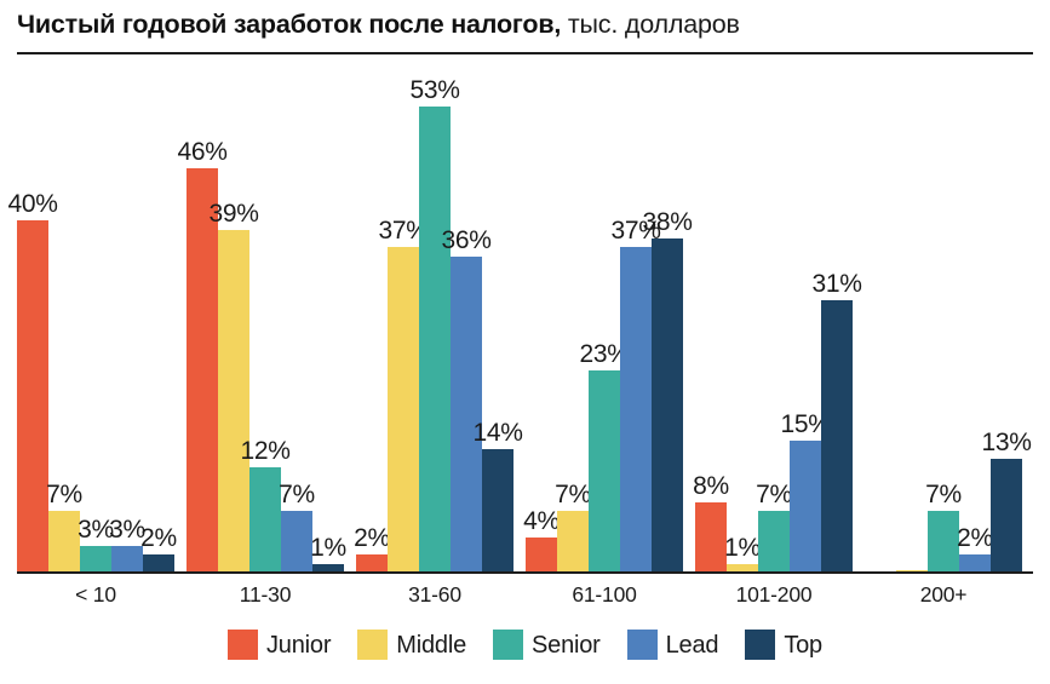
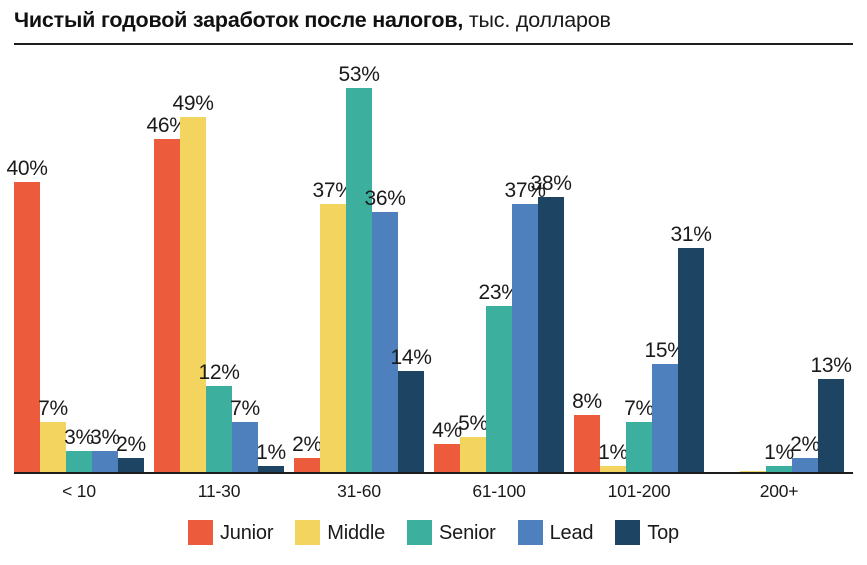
Middle/11-30: 39% -> 49%
Middle/61-100: 7% -> 5%
Senior/200+: 7% -> 1%
